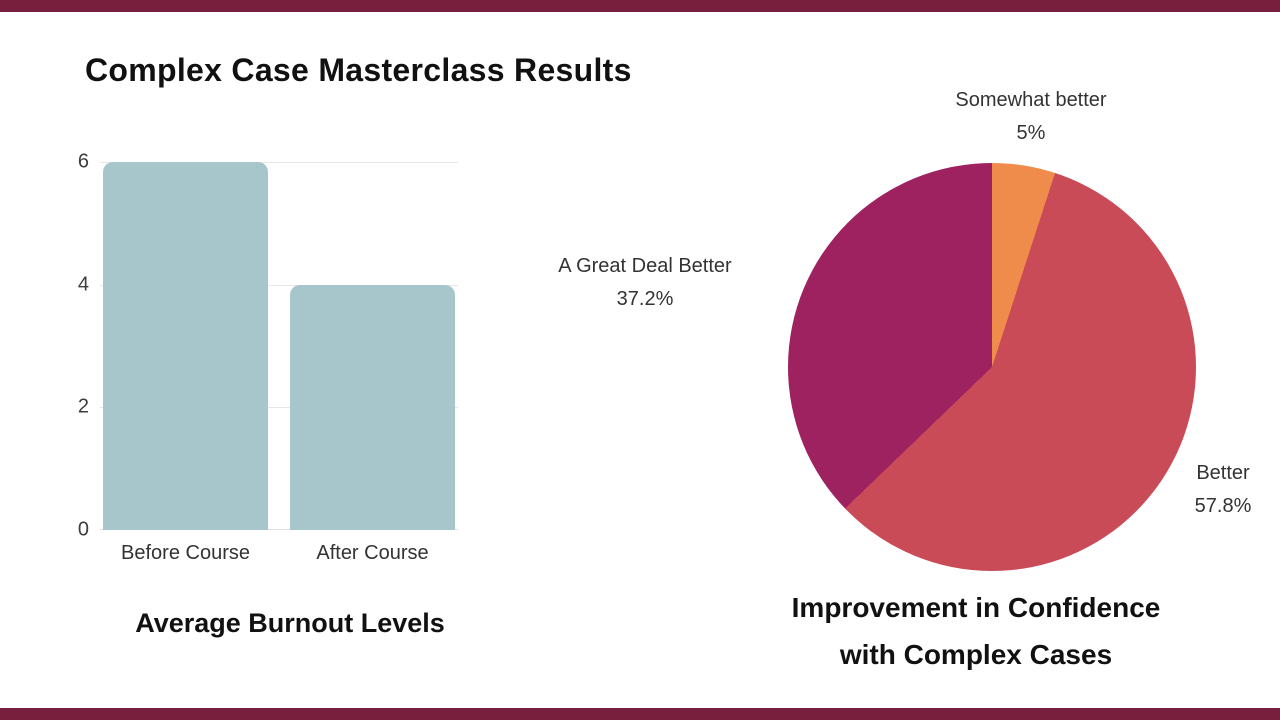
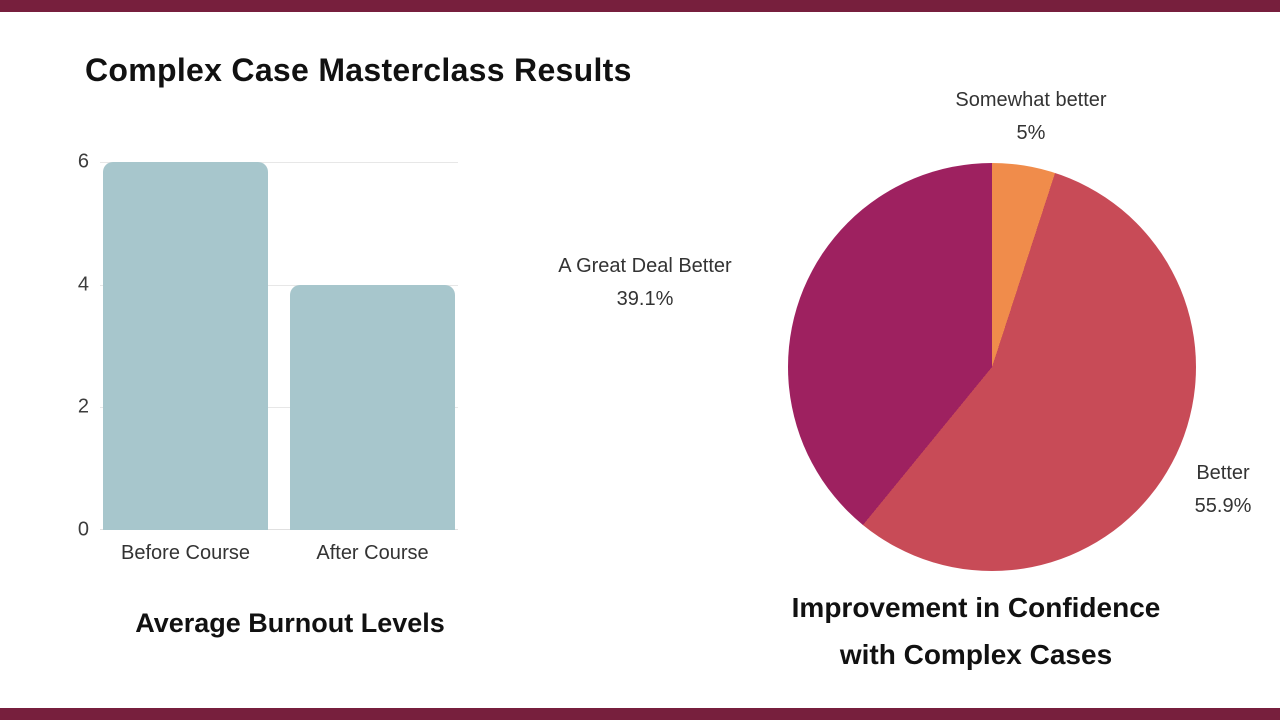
Improvement in Confidence with Complex Cases/Better: 57.8% -> 55.9%
Improvement in Confidence with Complex Cases/A Great Deal Better: 37.2% -> 39.1%
